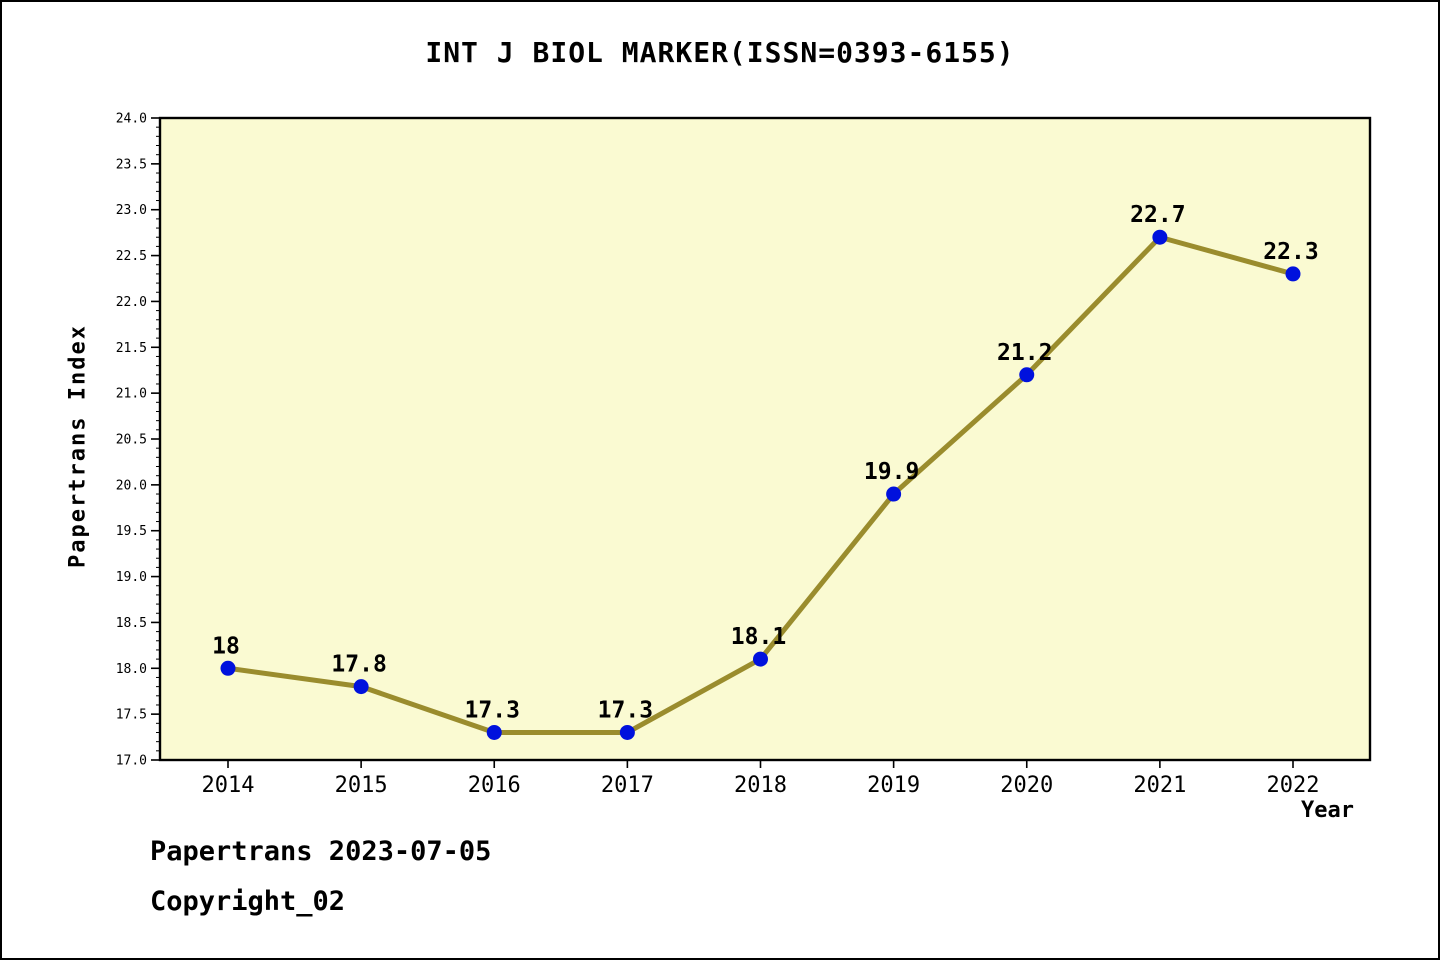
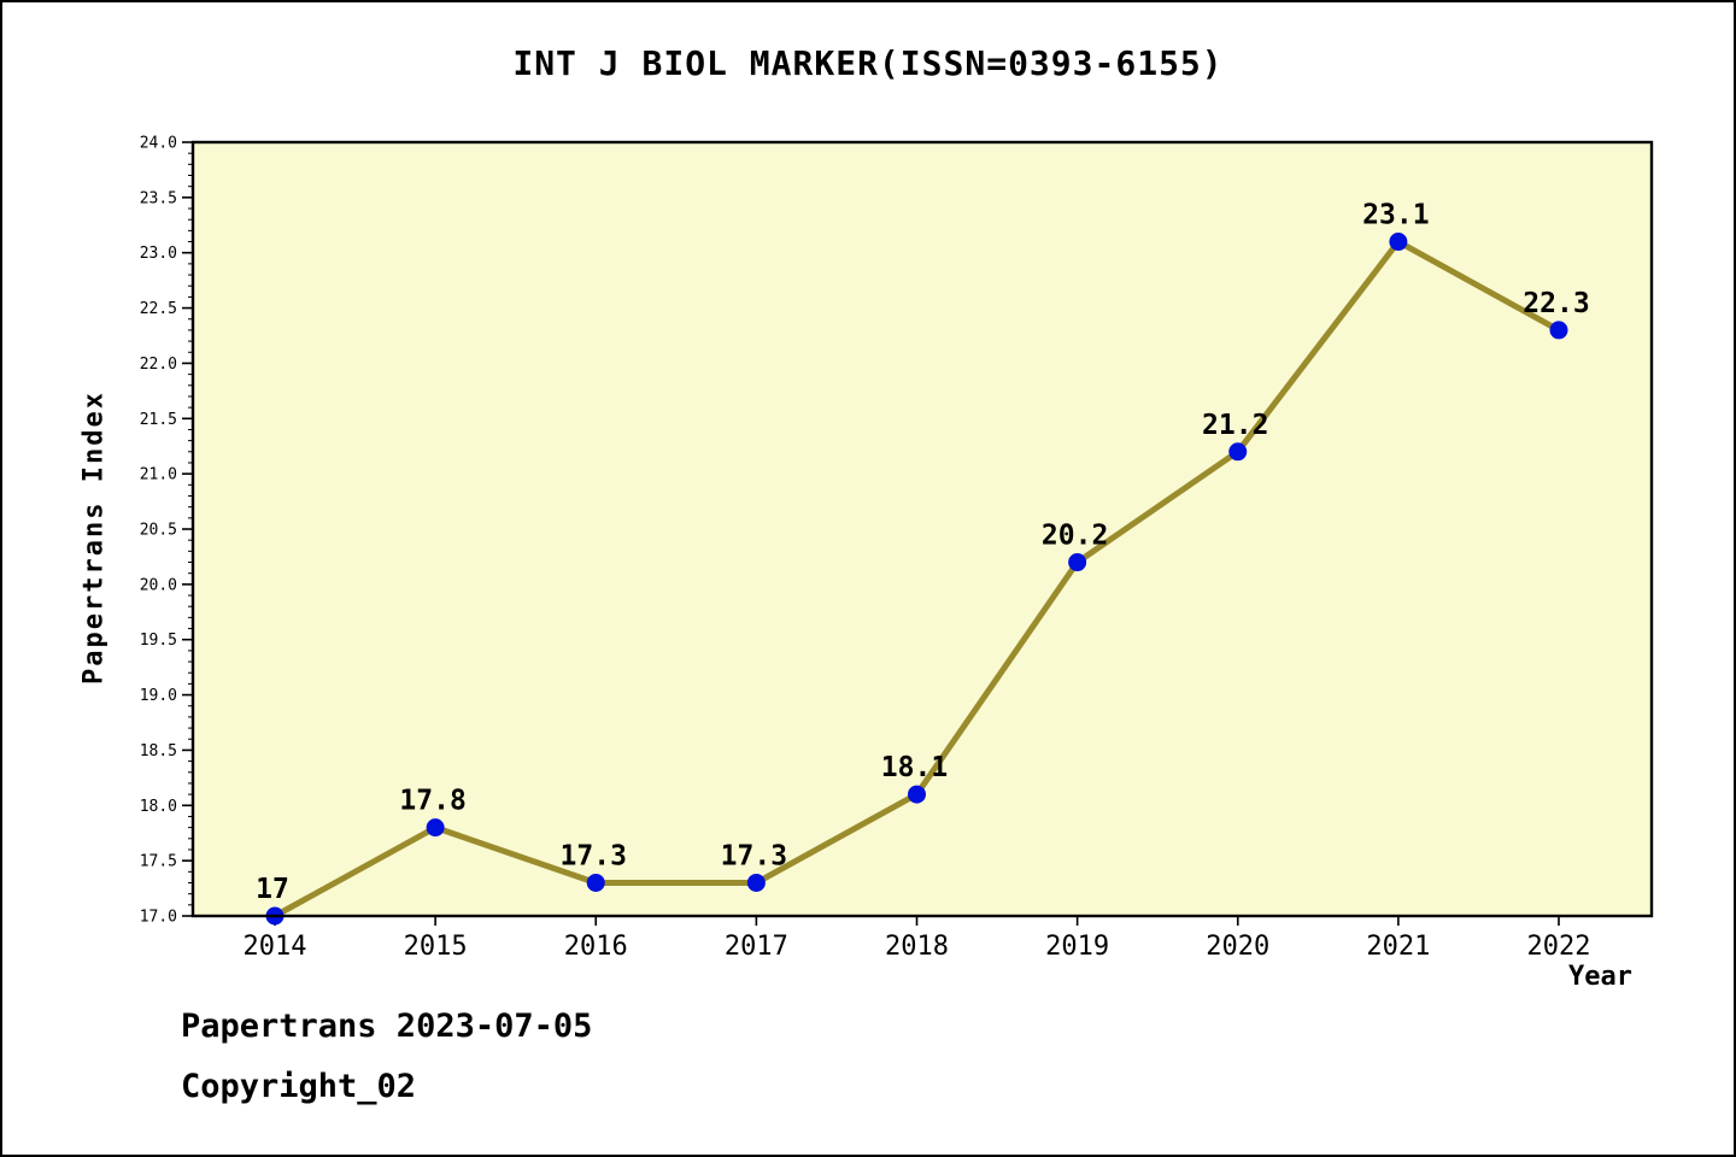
2014: 18 -> 17
2019: 19.9 -> 20.2
2021: 22.7 -> 23.1
